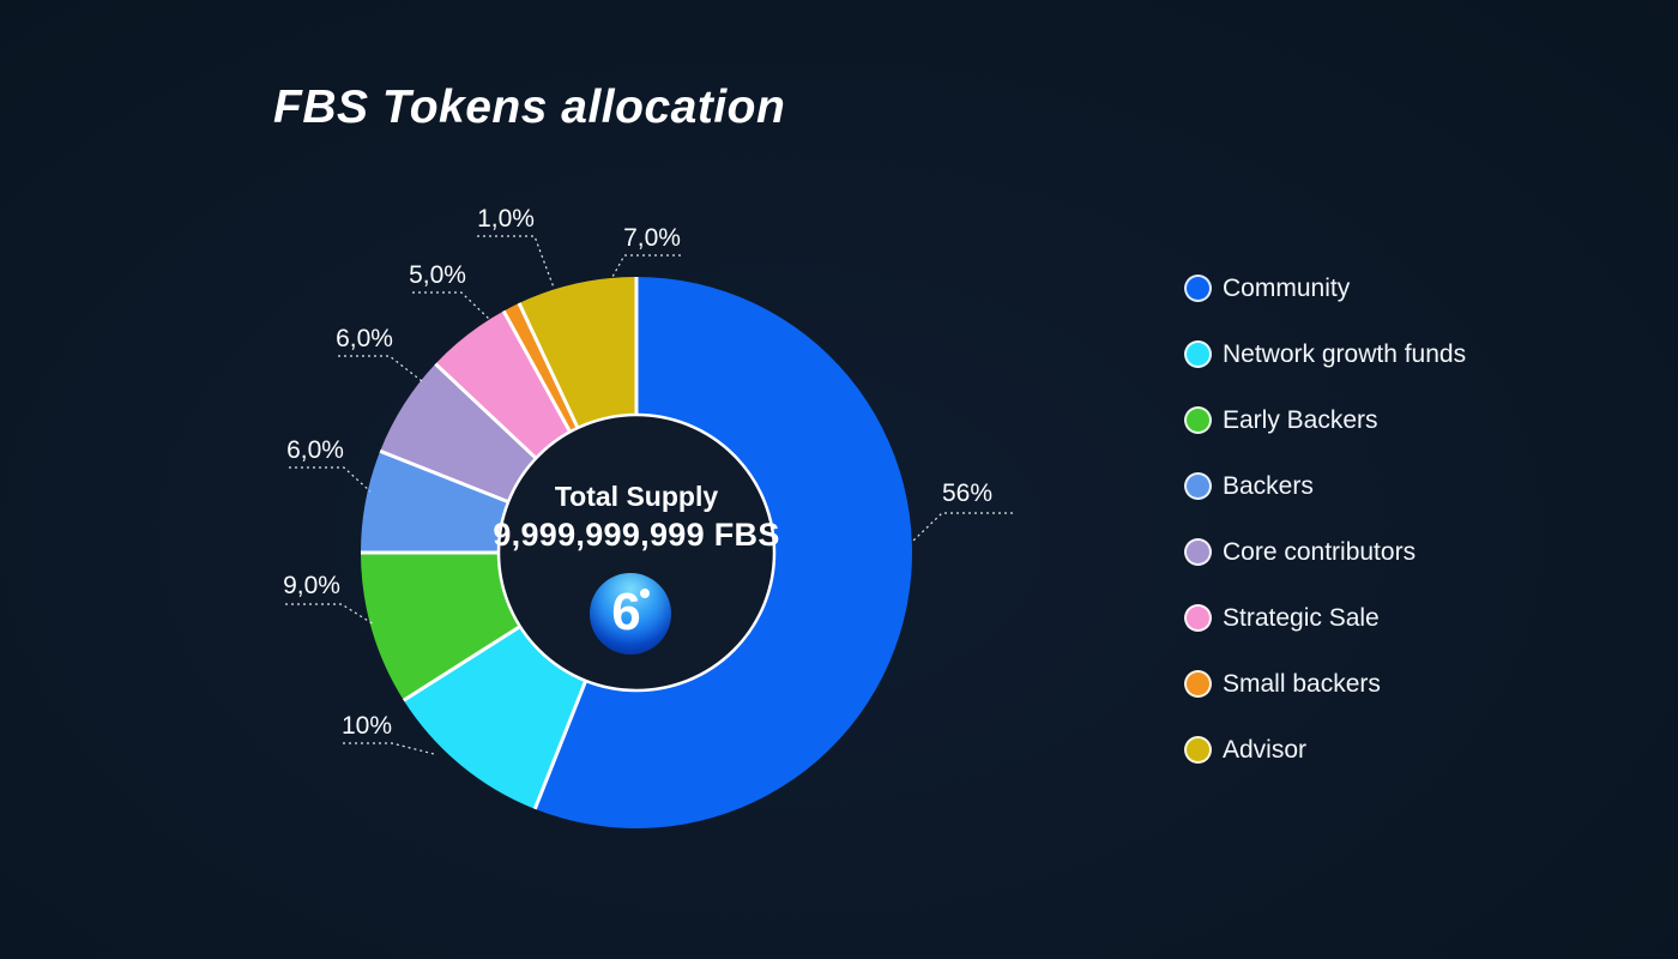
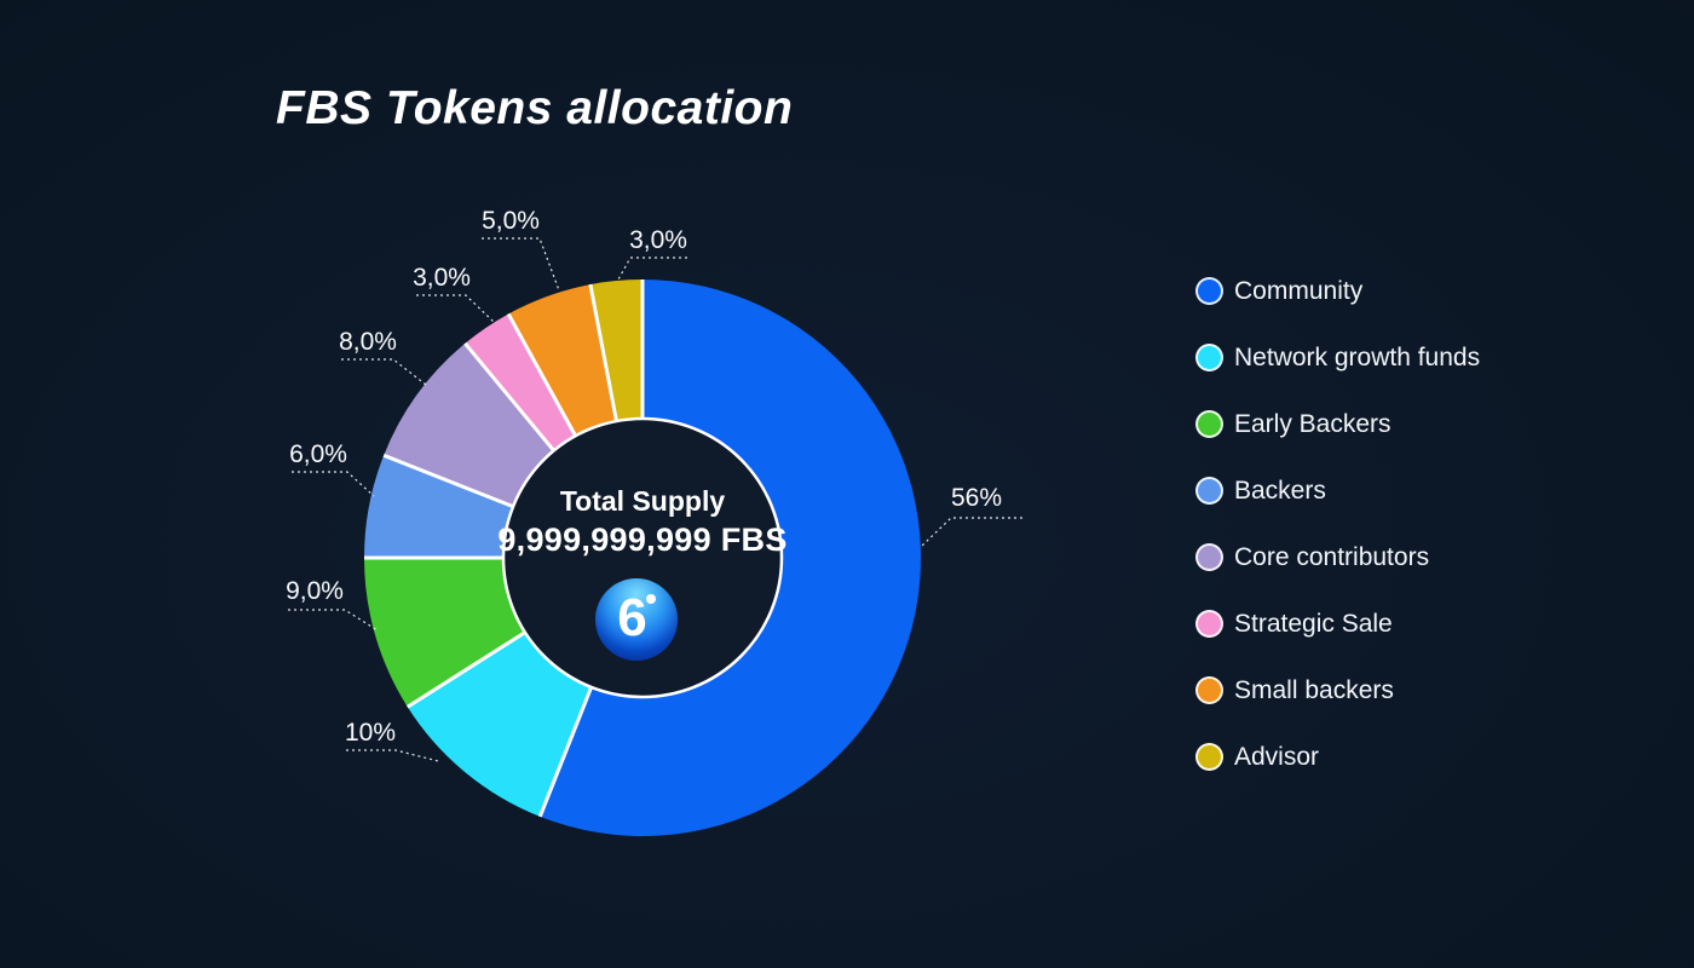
Core contributors: 6,0% -> 8,0%
Strategic Sale: 5,0% -> 3,0%
Small backers: 1,0% -> 5,0%
Advisor: 7,0% -> 3,0%
